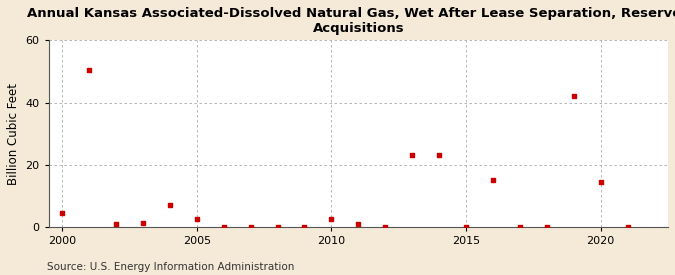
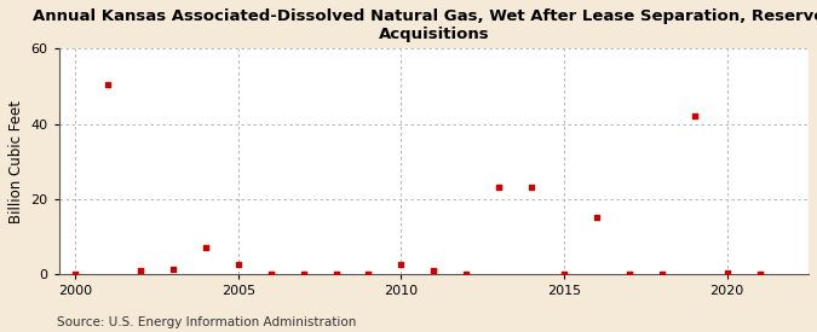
2000: 4.5 -> 0.1
2020: 14.5 -> 0.3
